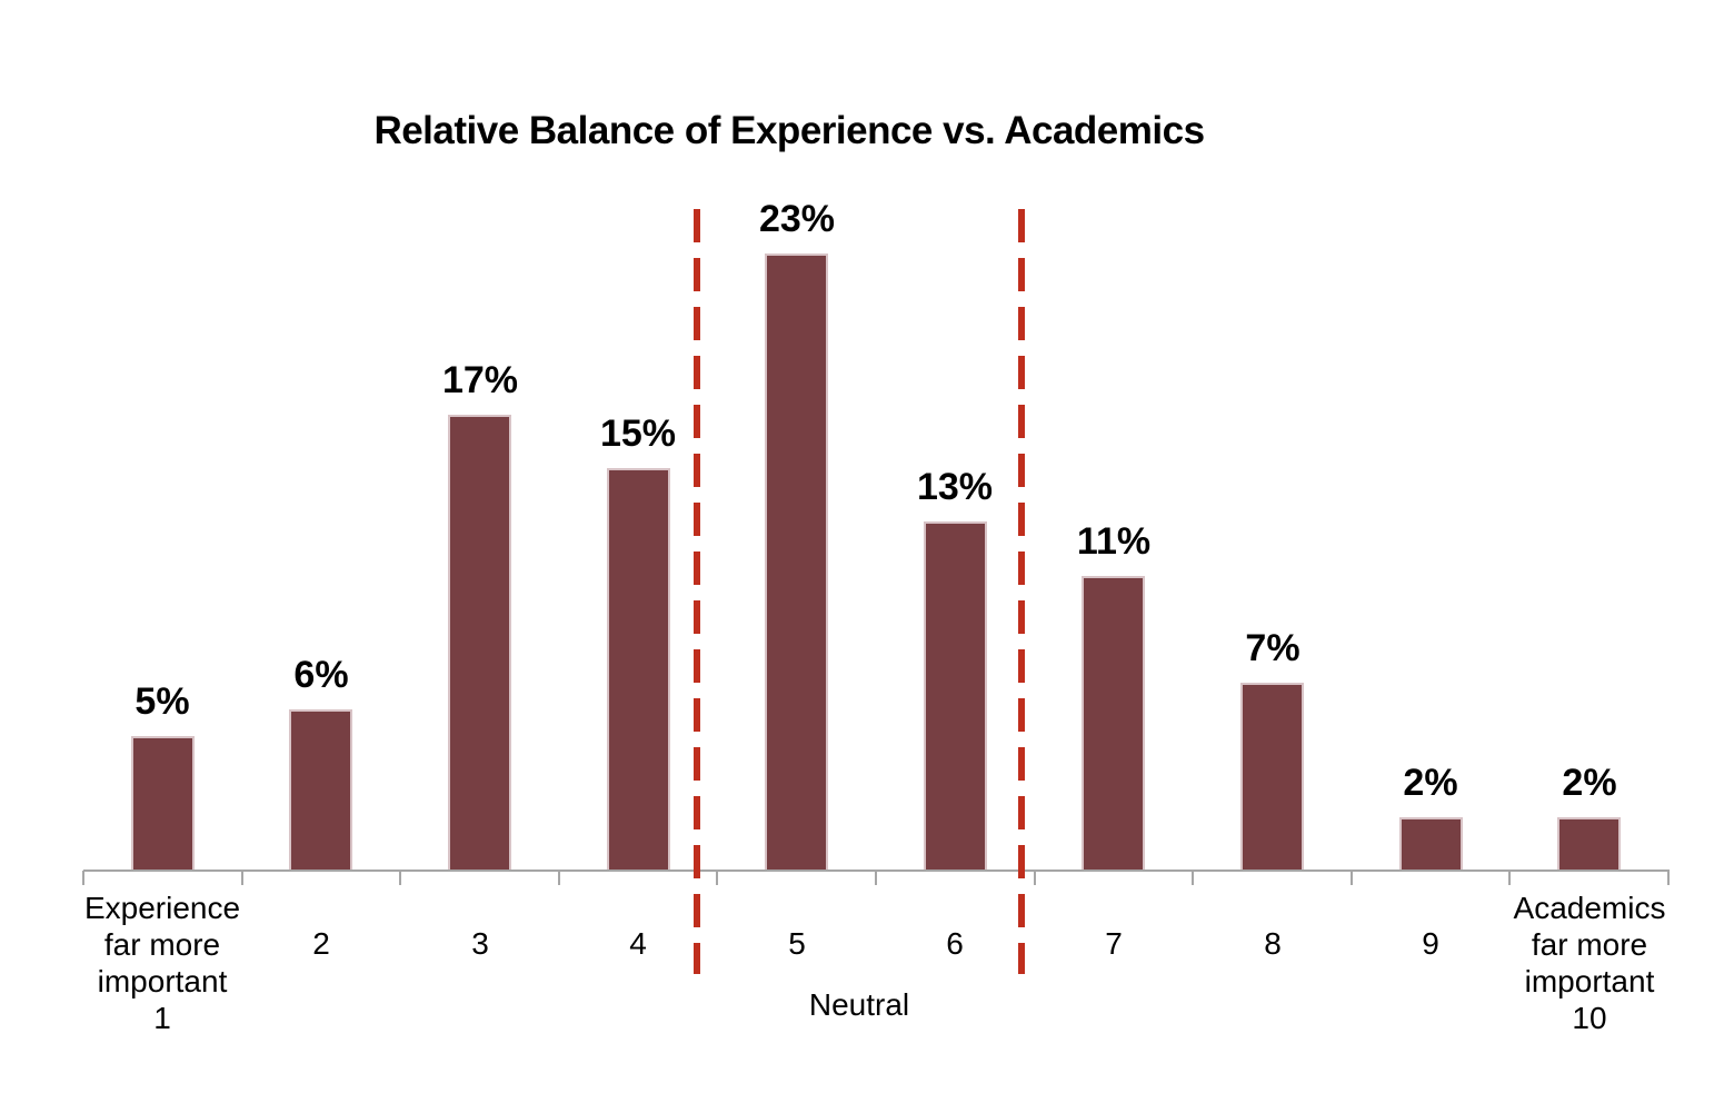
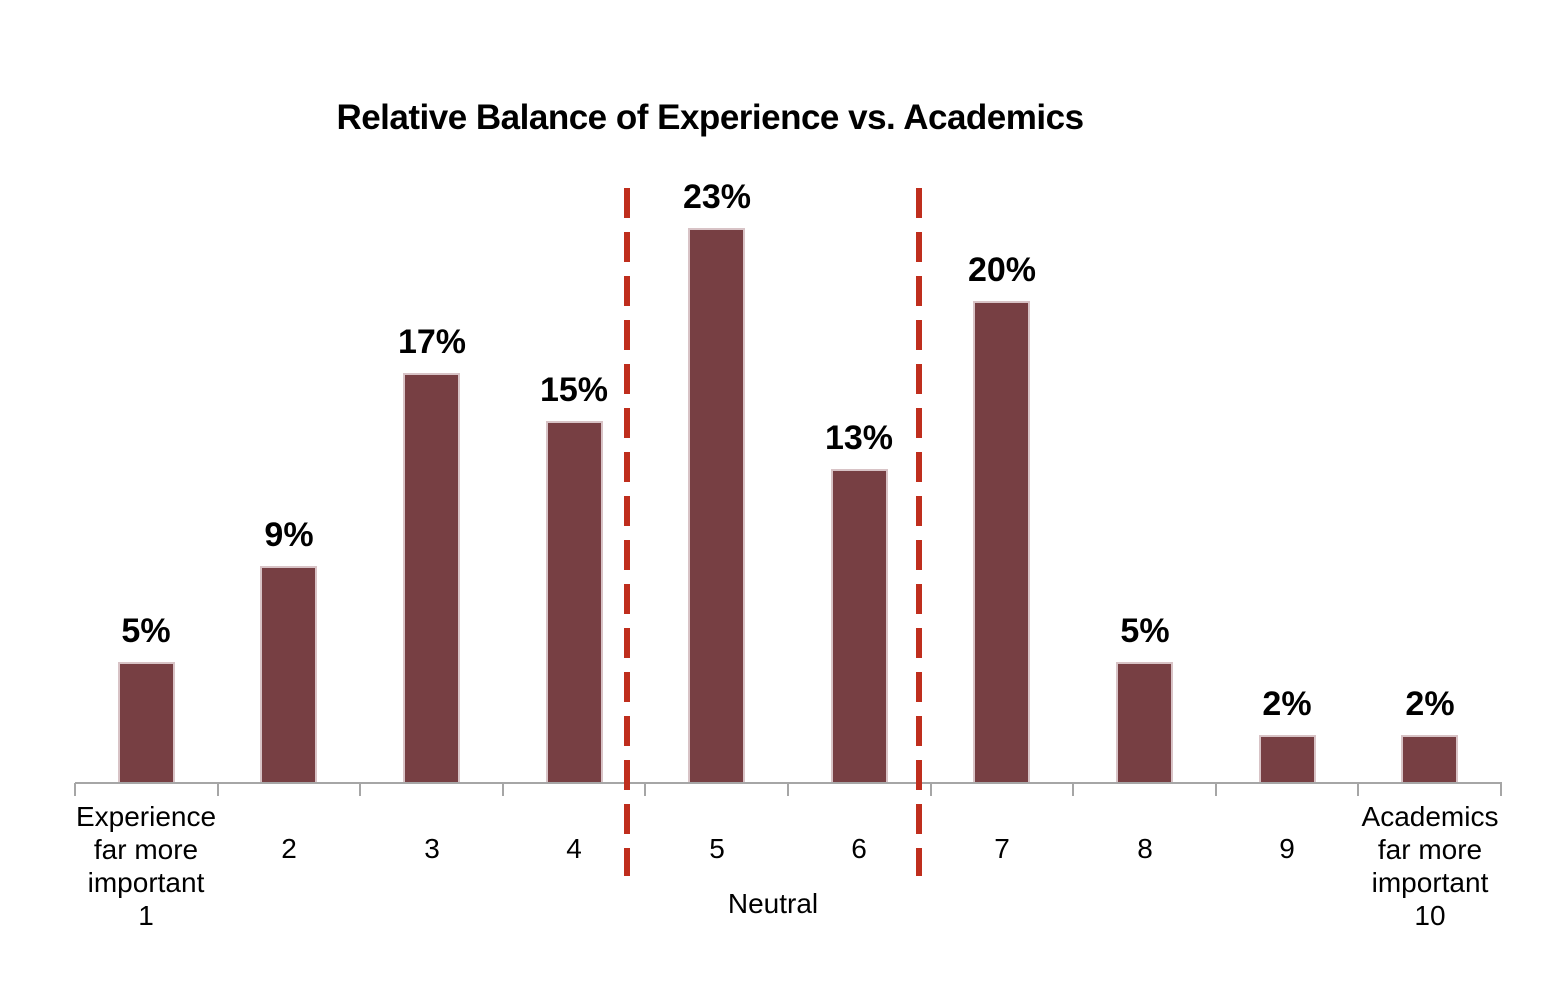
2: 6% -> 9%
7: 11% -> 20%
8: 7% -> 5%
